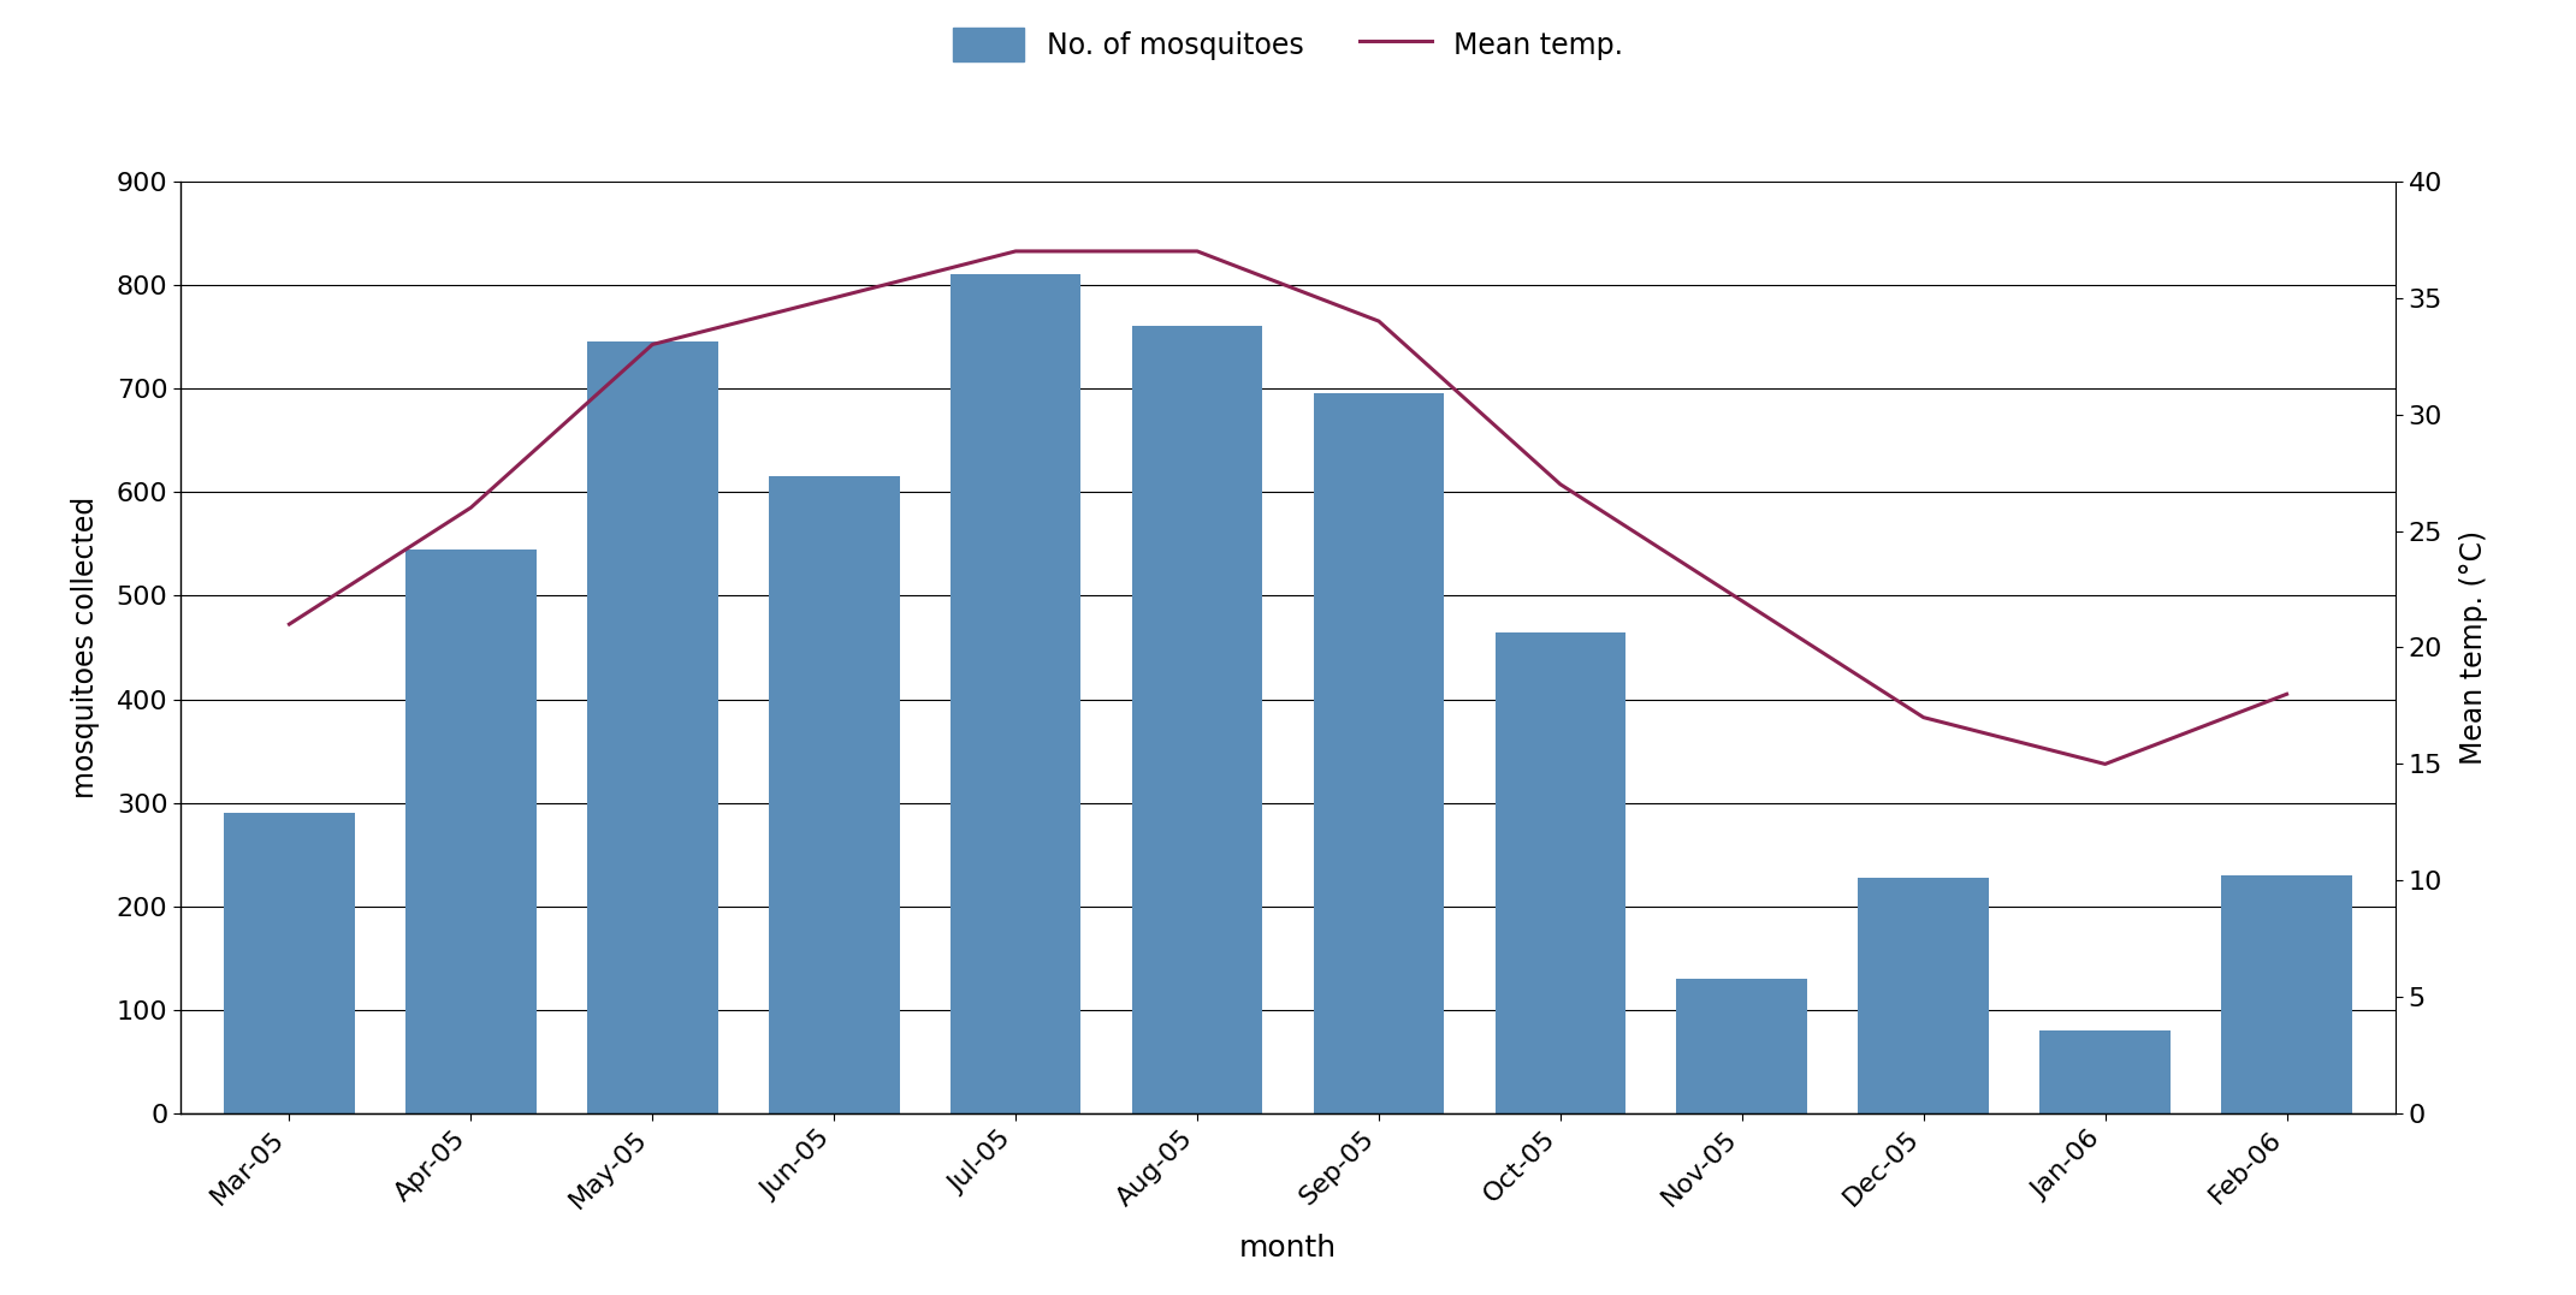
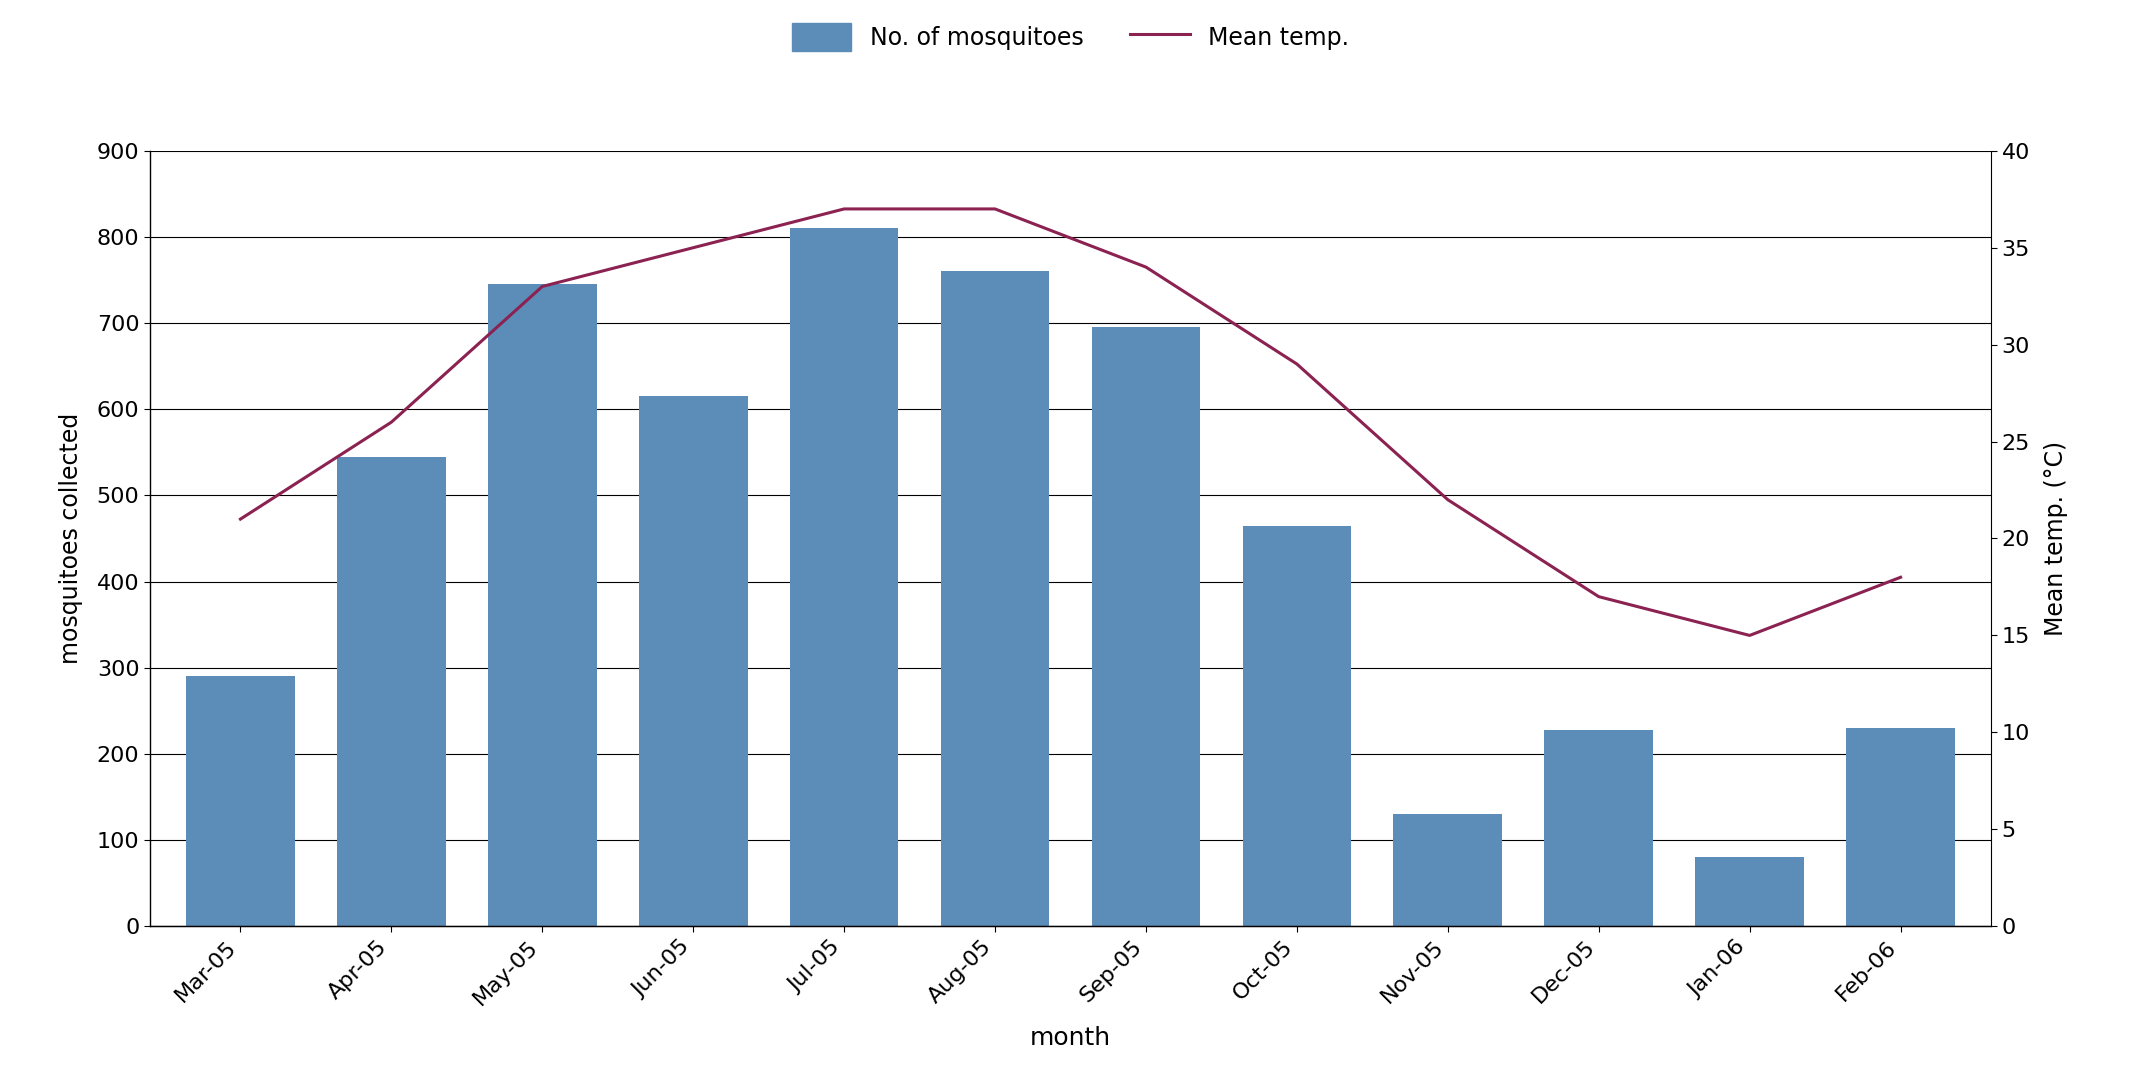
Mean temp./Oct-05: 27 -> 29
